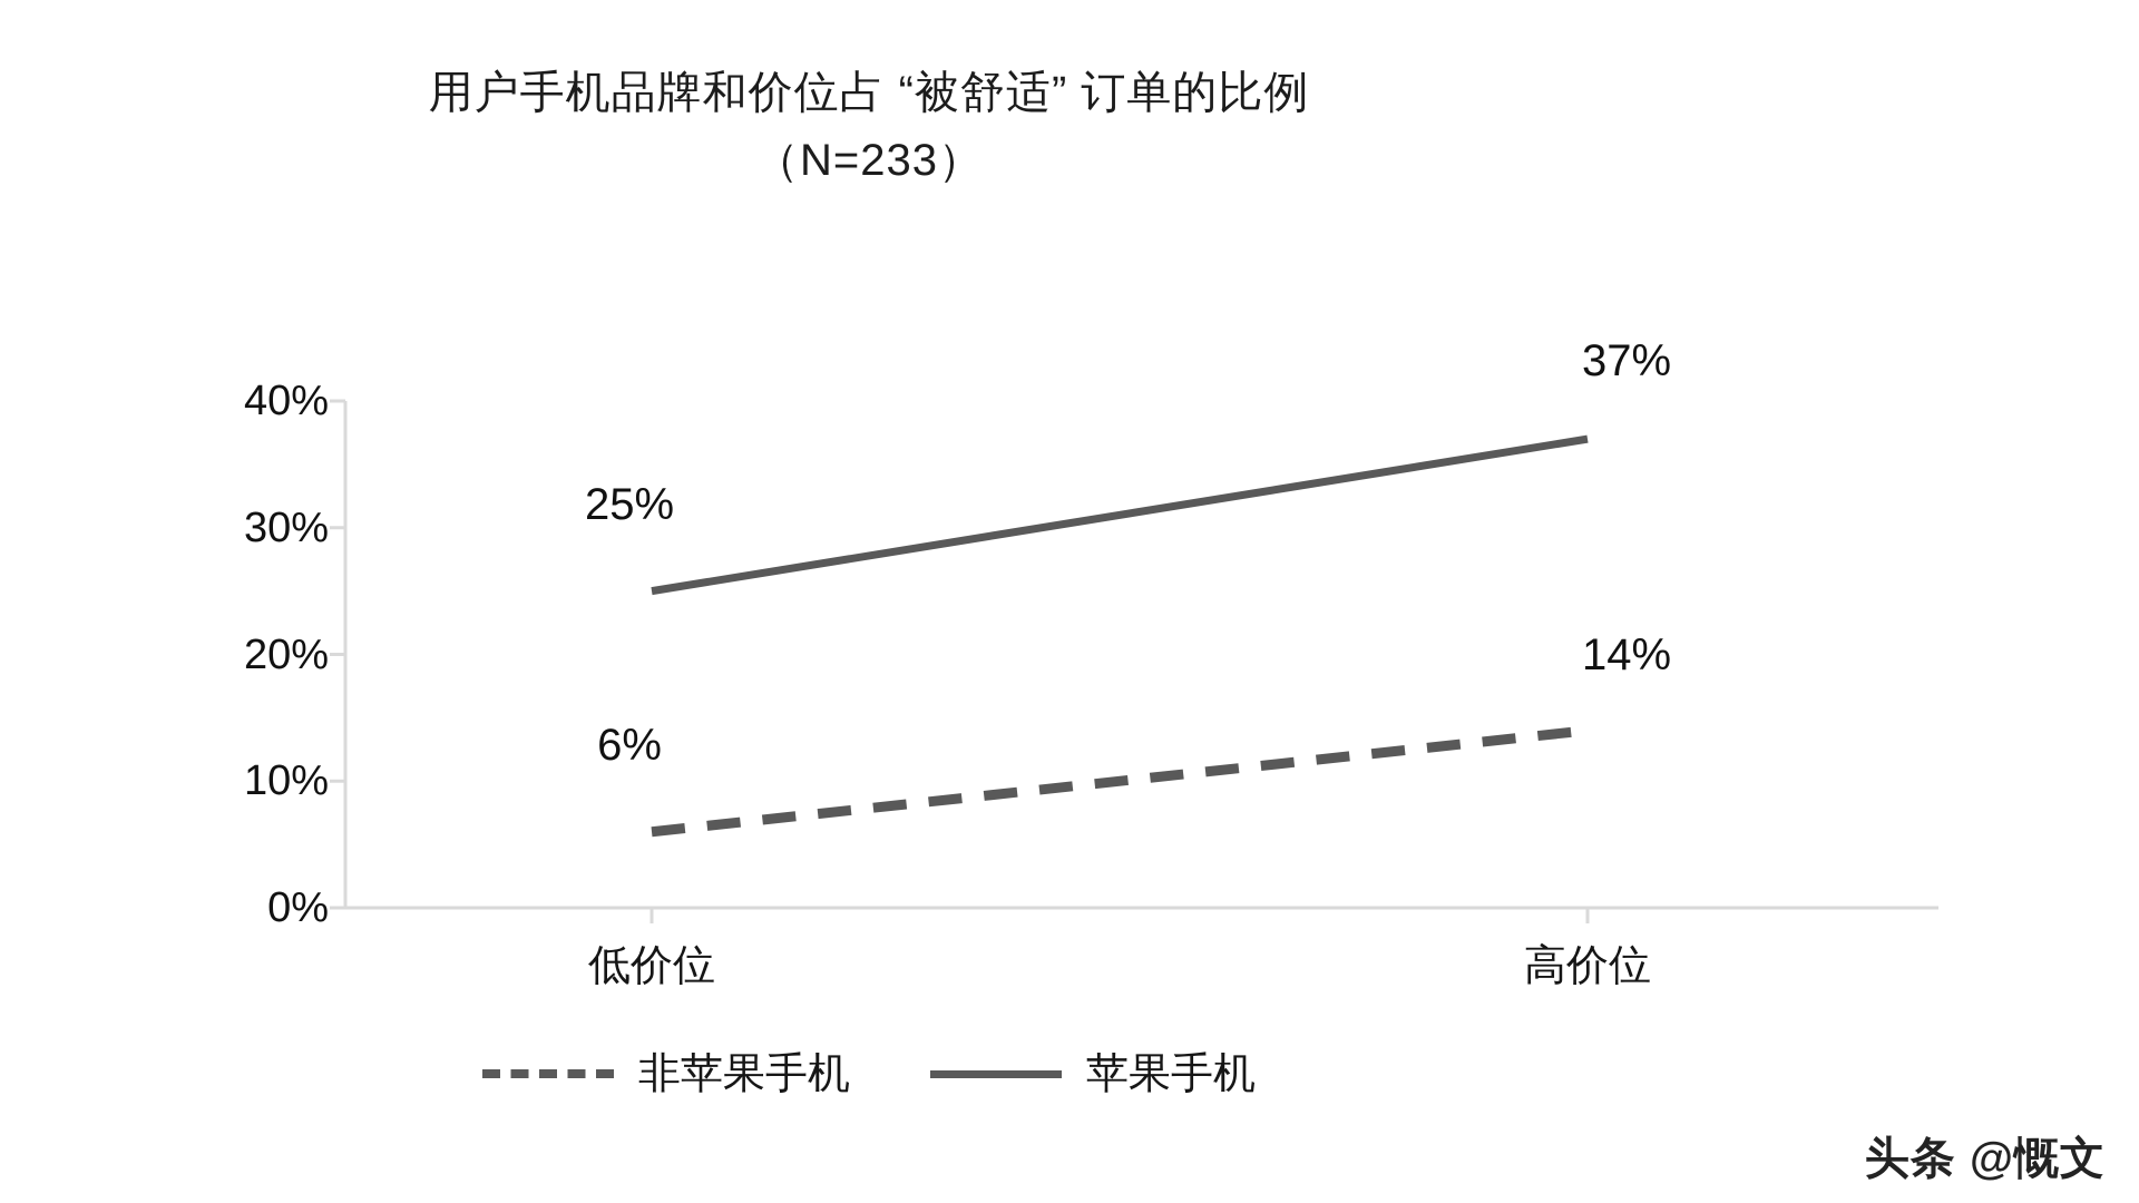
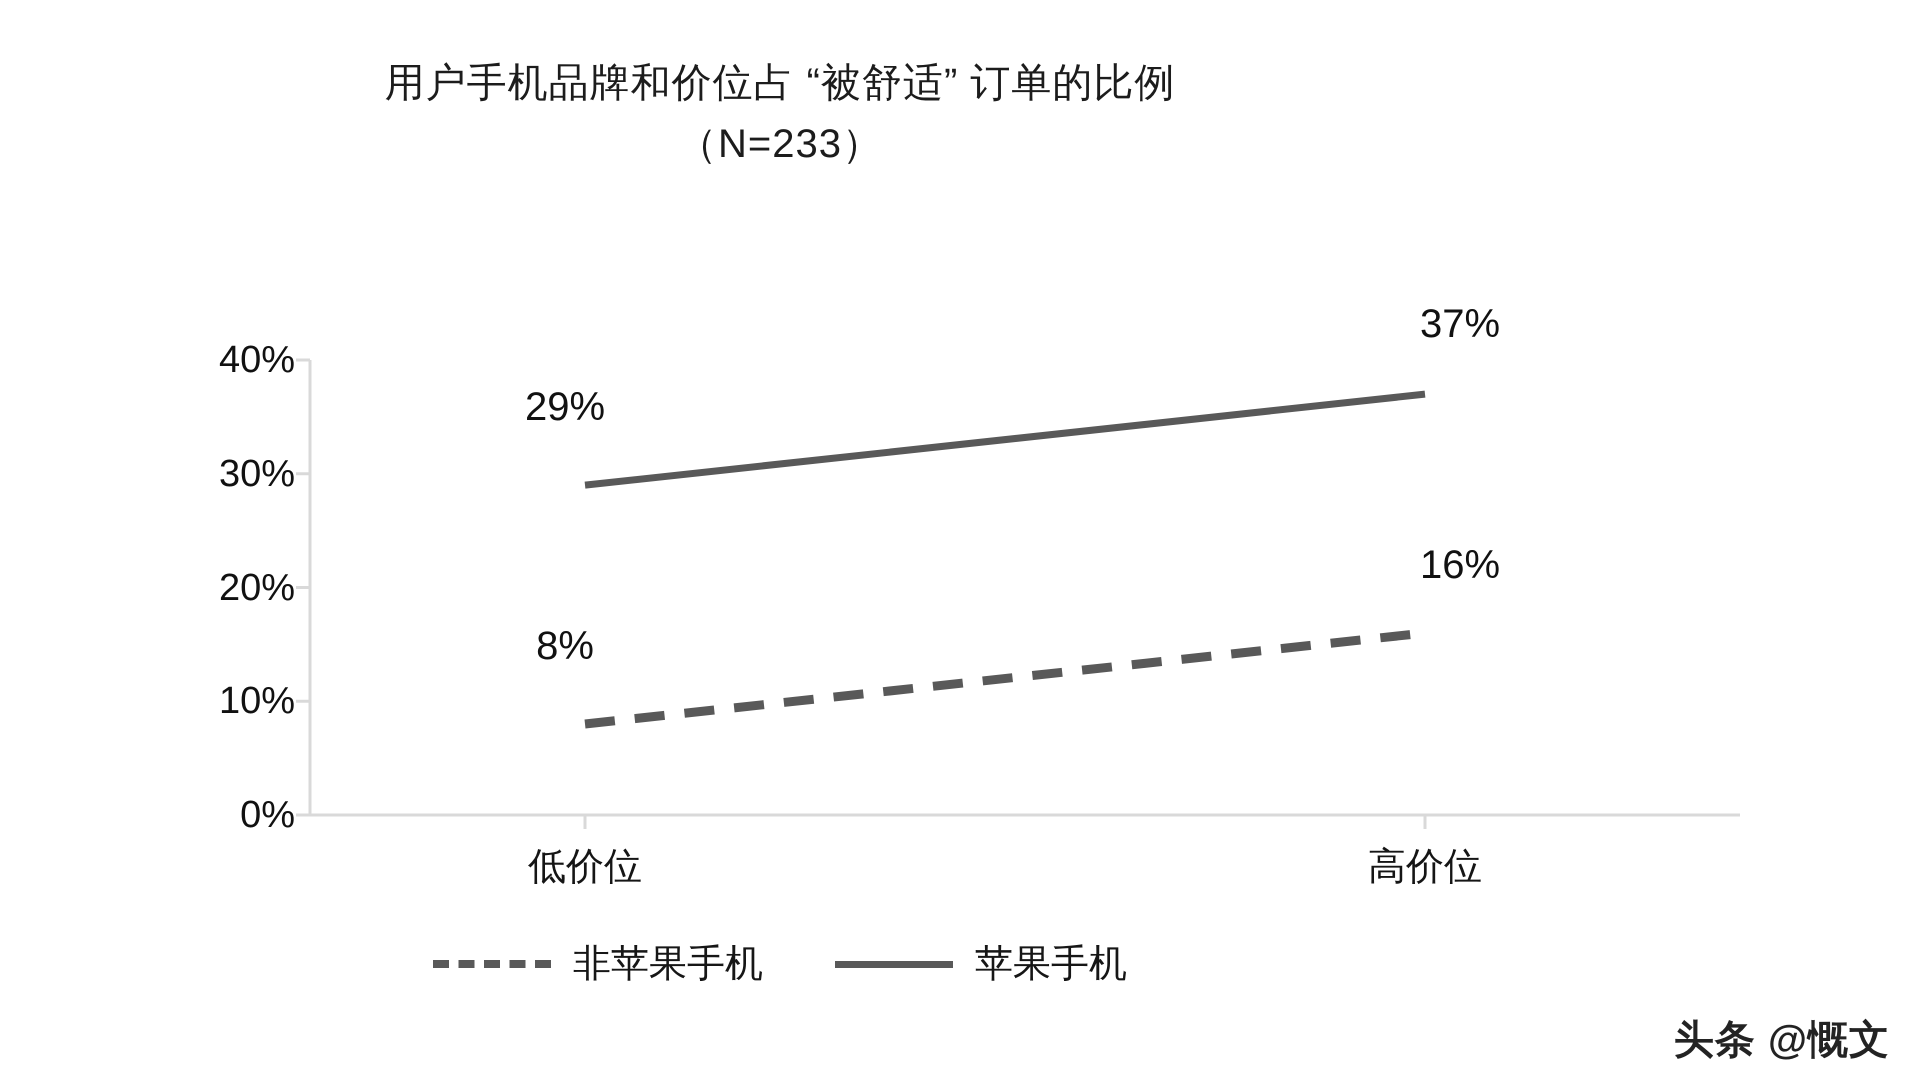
非苹果手机/低价位: 6% -> 8%
苹果手机/低价位: 25% -> 29%
非苹果手机/高价位: 14% -> 16%
